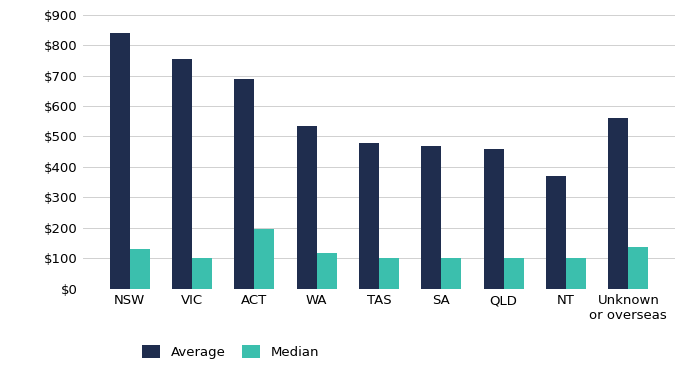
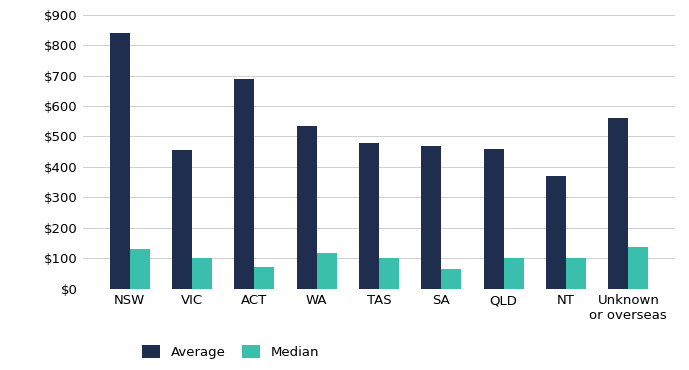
Average/VIC: $755 -> $455
Median/ACT: $195 -> $70
Median/SA: $100 -> $65
